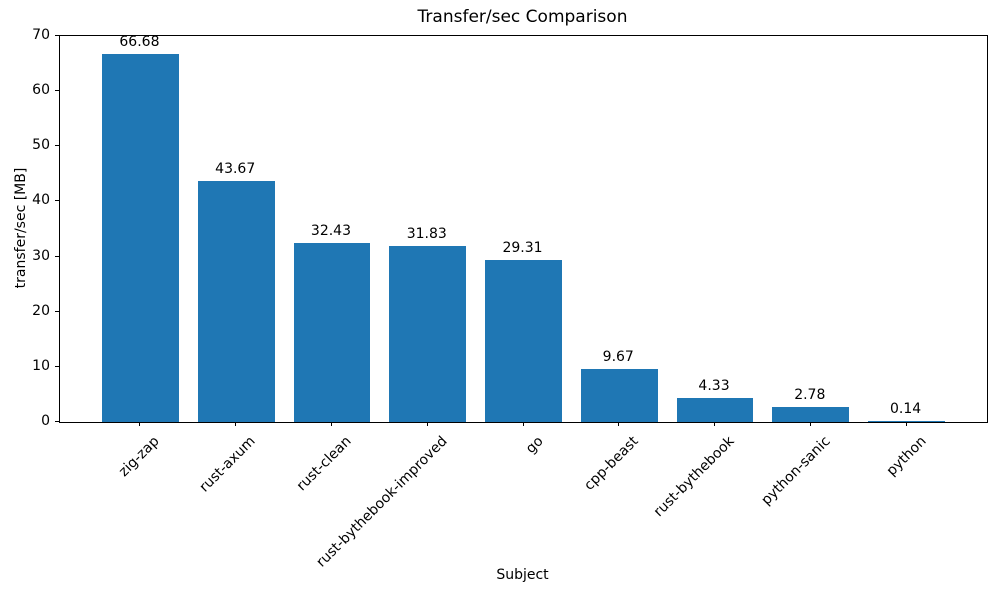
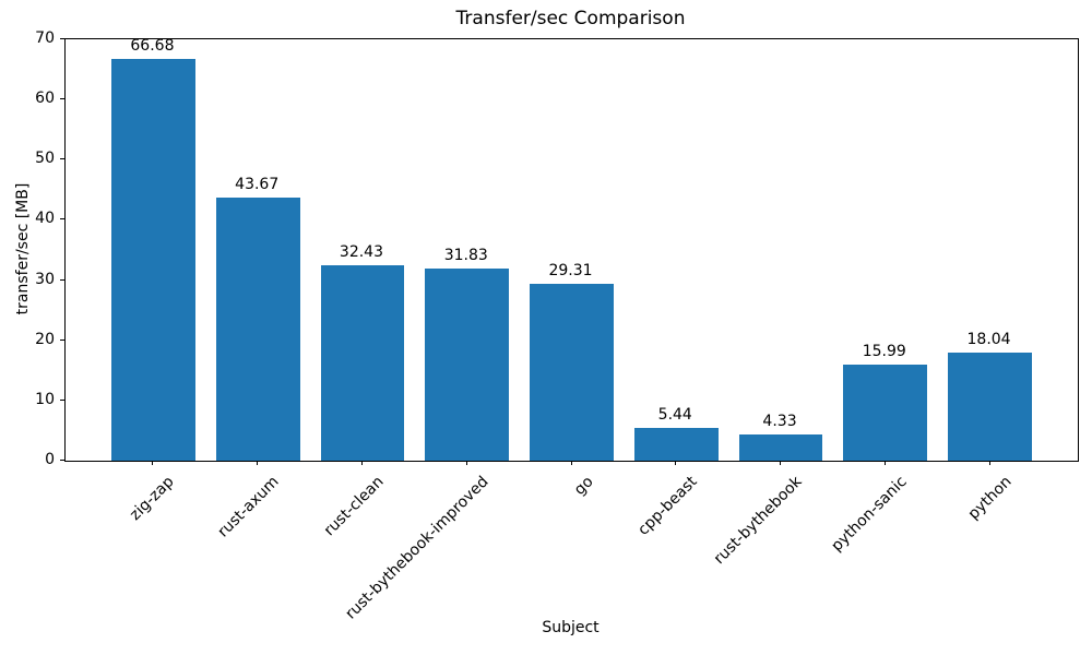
cpp-beast: 9.67 -> 5.44
python-sanic: 2.78 -> 15.99
python: 0.14 -> 18.04
